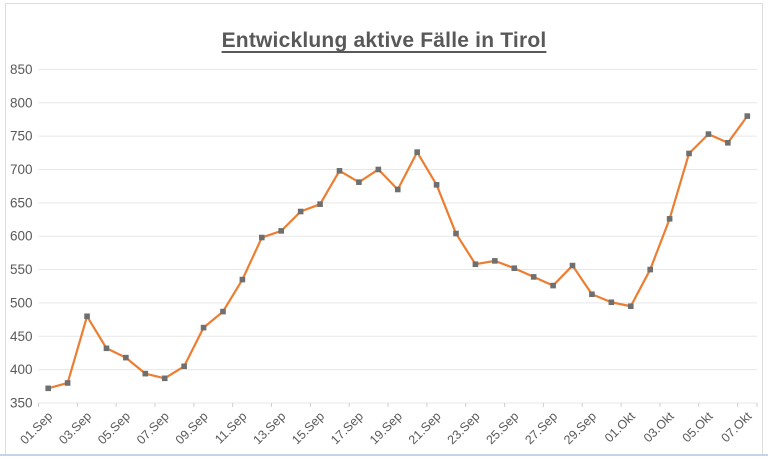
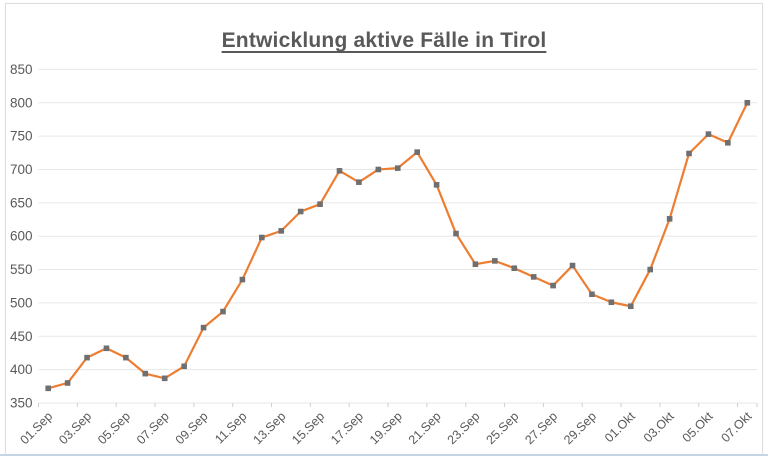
03.Sep: 480 -> 420
19.Sep: 670 -> 700
07.Okt: 780 -> 800
